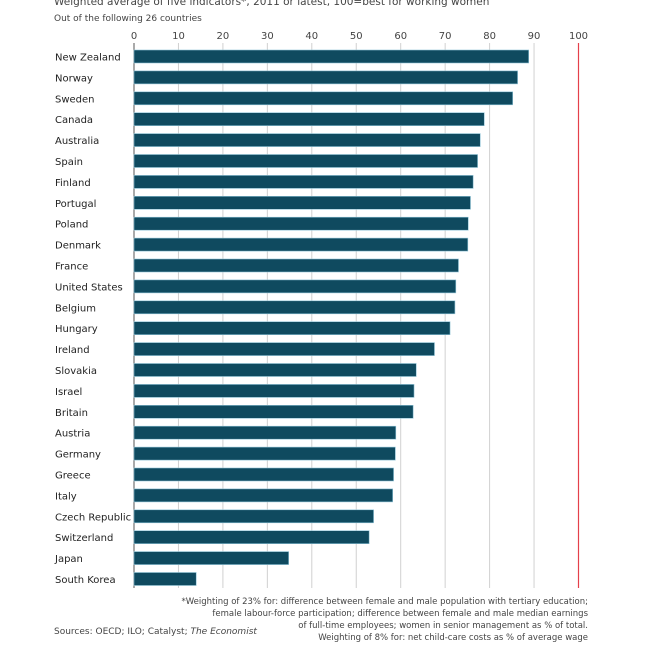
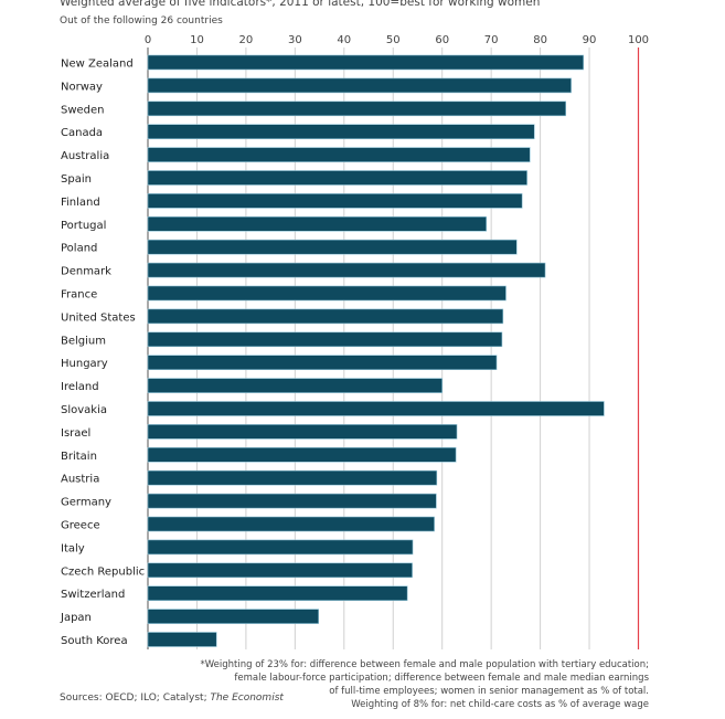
Portugal: 76 -> 69
Denmark: 75 -> 81
Ireland: 68 -> 60
Slovakia: 64 -> 93
Italy: 58 -> 54
